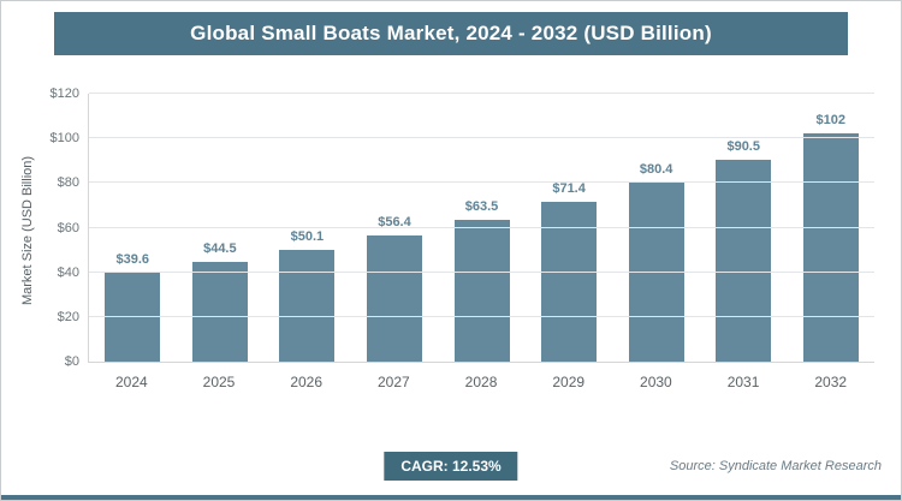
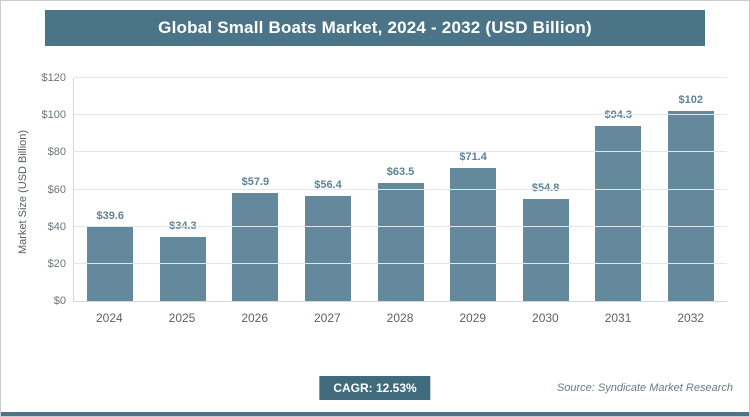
2025: $44.5 -> $34.3
2026: $50.1 -> $57.9
2030: $80.4 -> $54.8
2031: $90.5 -> $94.3
